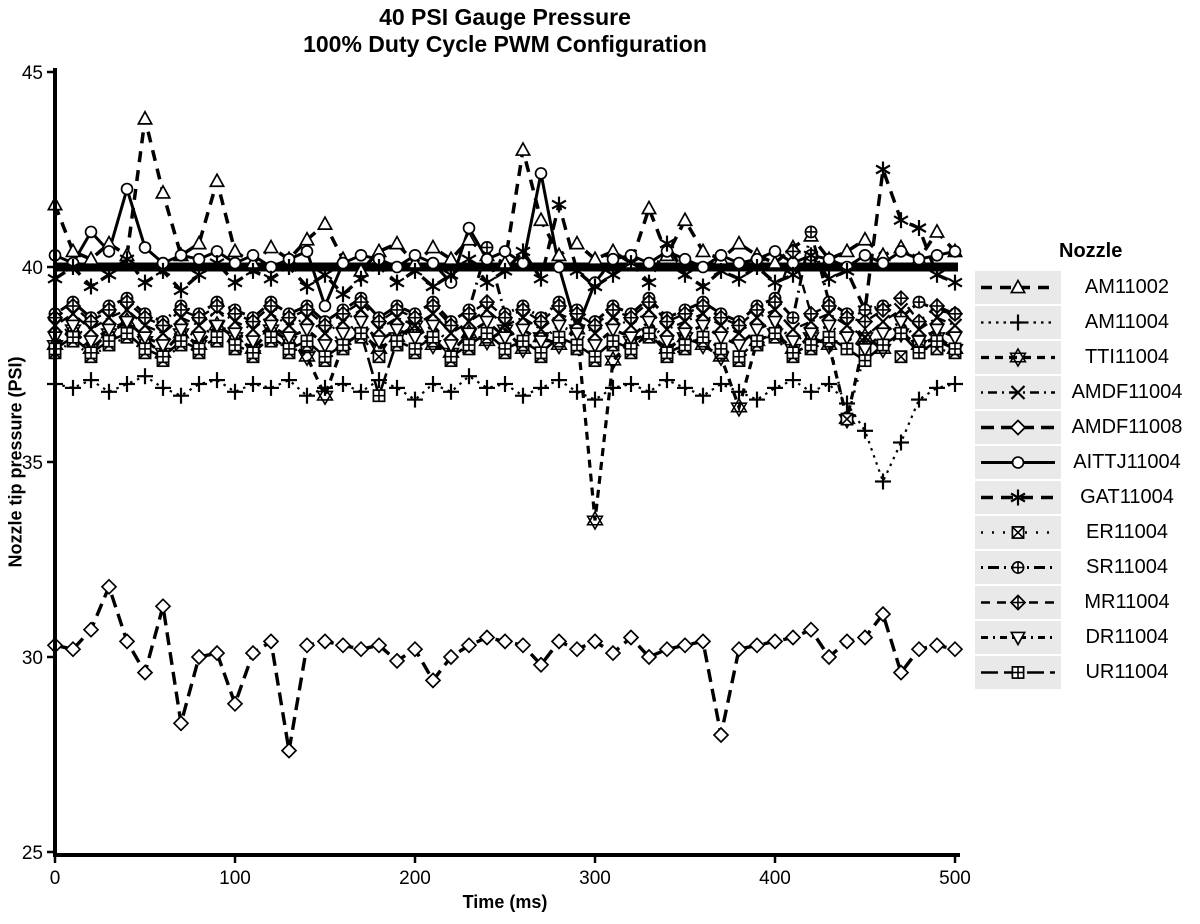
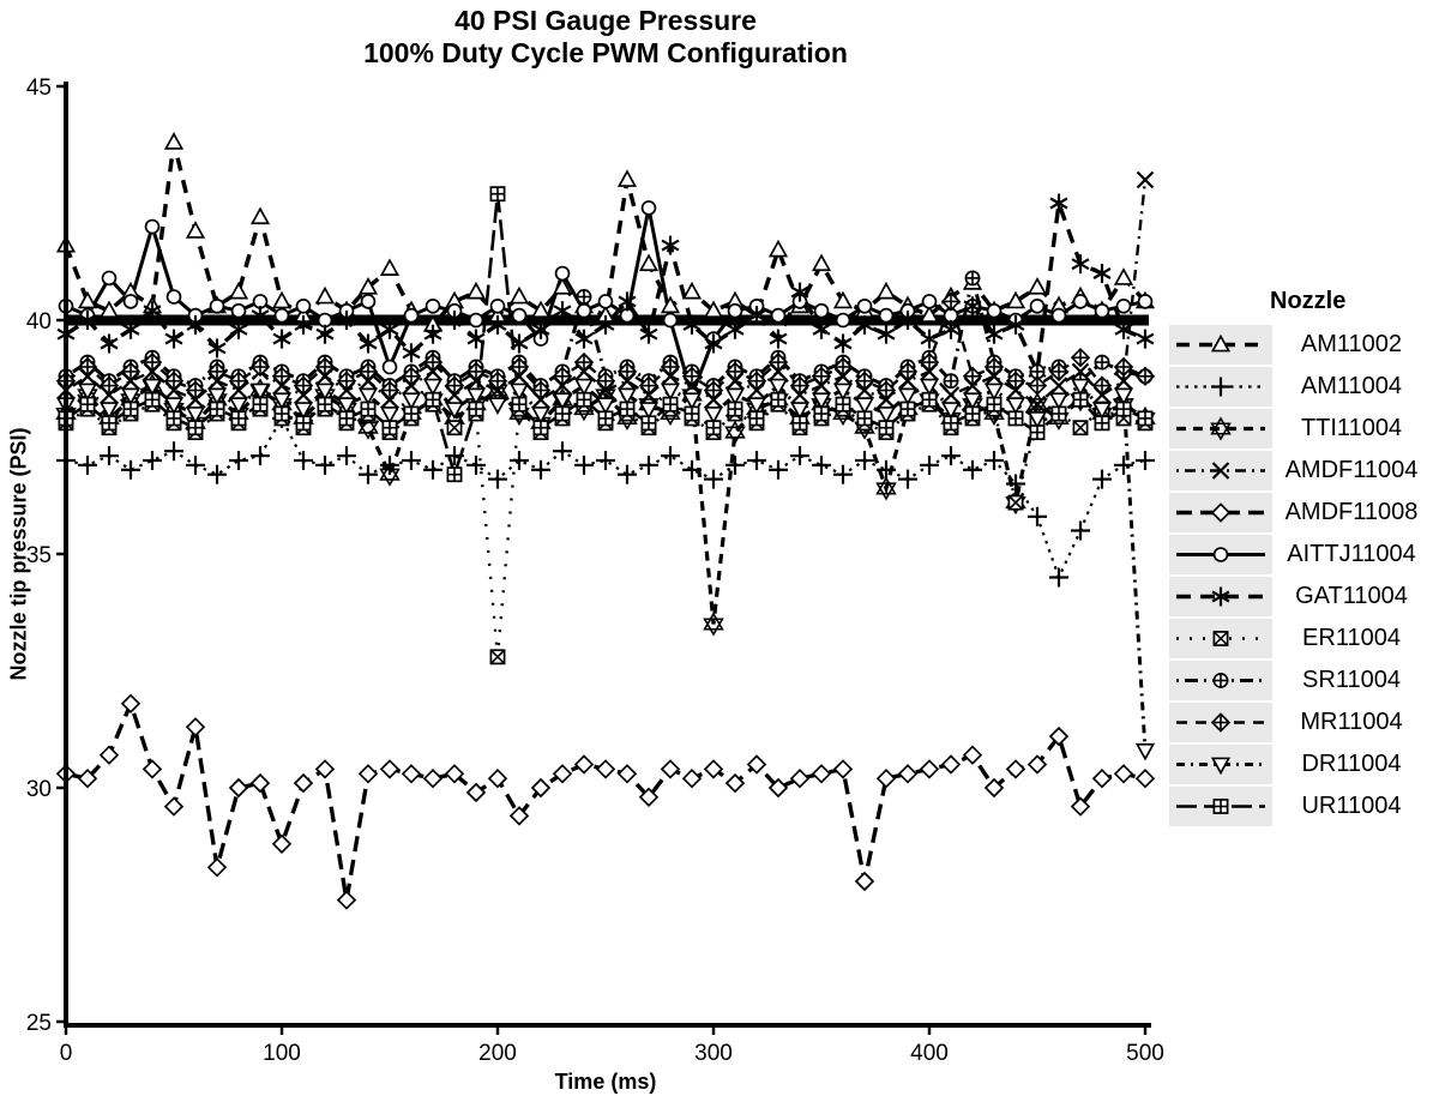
AM11004/100: 36.8 -> 37.9
ER11004/200: 37.8 -> 32.8
UR11004/200: 37.9 -> 42.7
AMDF11004/500: 38.5 -> 43.0
DR11004/500: 38.2 -> 30.8
